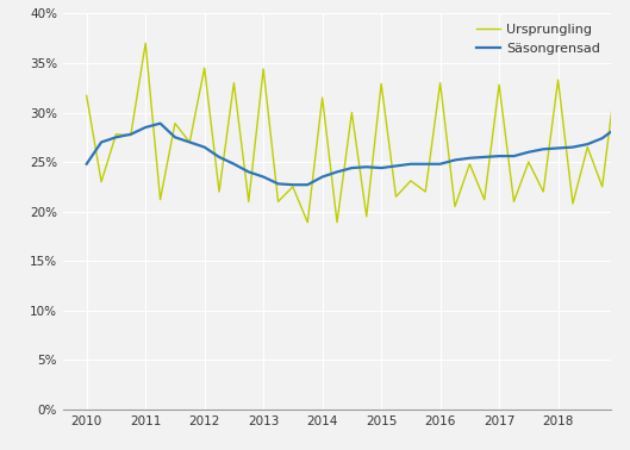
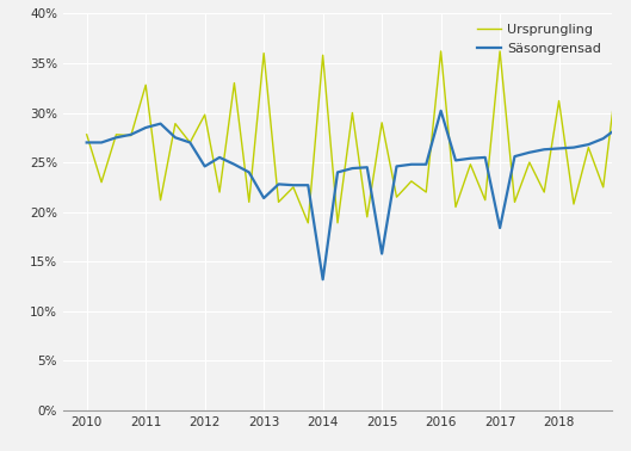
Ursprungling/2010: 31.7% -> 27.8%
Säsongrensad/2010: 24.8% -> 27.0%
Ursprungling/2011: 37.0% -> 32.8%
Ursprungling/2012: 34.5% -> 29.8%
Säsongrensad/2012: 26.5% -> 24.6%
Ursprungling/2013: 34.4% -> 36.0%
Säsongrensad/2013: 23.5% -> 21.4%
Ursprungling/2014: 31.5% -> 35.8%
Säsongrensad/2014: 23.5% -> 13.2%
Ursprungling/2015: 32.9% -> 29.0%
Säsongrensad/2015: 24.4% -> 15.8%
Ursprungling/2016: 33.0% -> 36.2%
Säsongrensad/2016: 24.8% -> 30.2%
Ursprungling/2017: 32.8% -> 36.2%
Säsongrensad/2017: 25.6% -> 18.4%
Ursprungling/2018: 33.3% -> 31.2%
